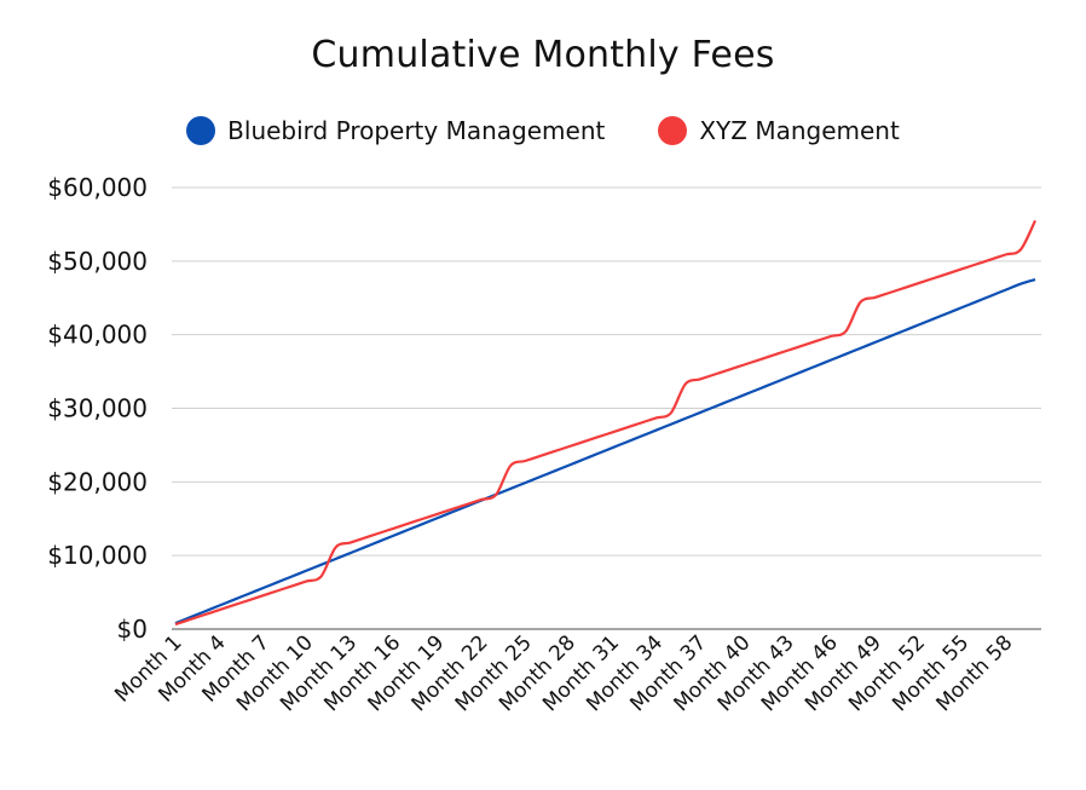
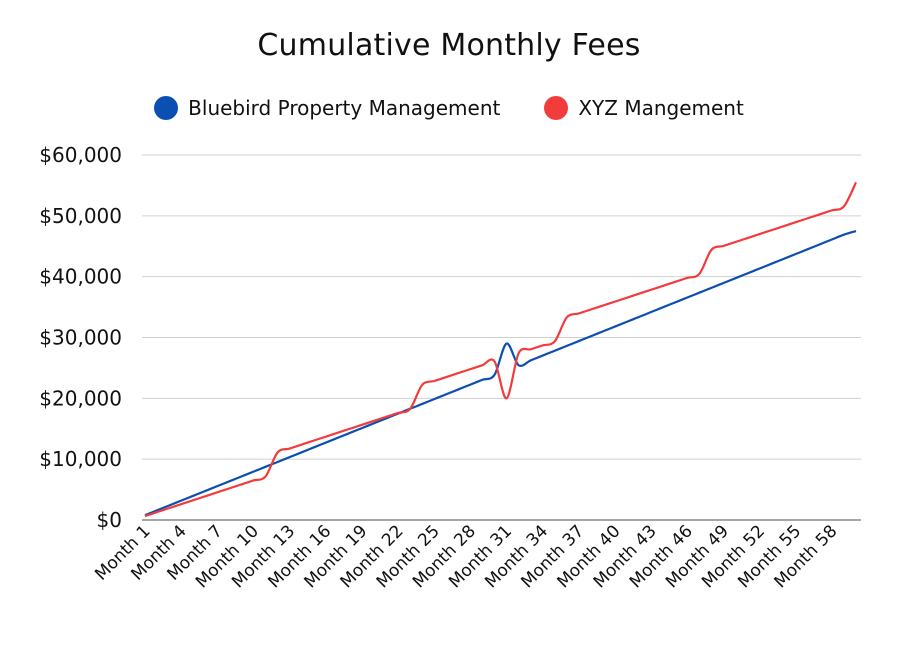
Bluebird Property Management/Month 31: $25000 -> $29000
XYZ Mangement/Month 31: $27000 -> $20000
